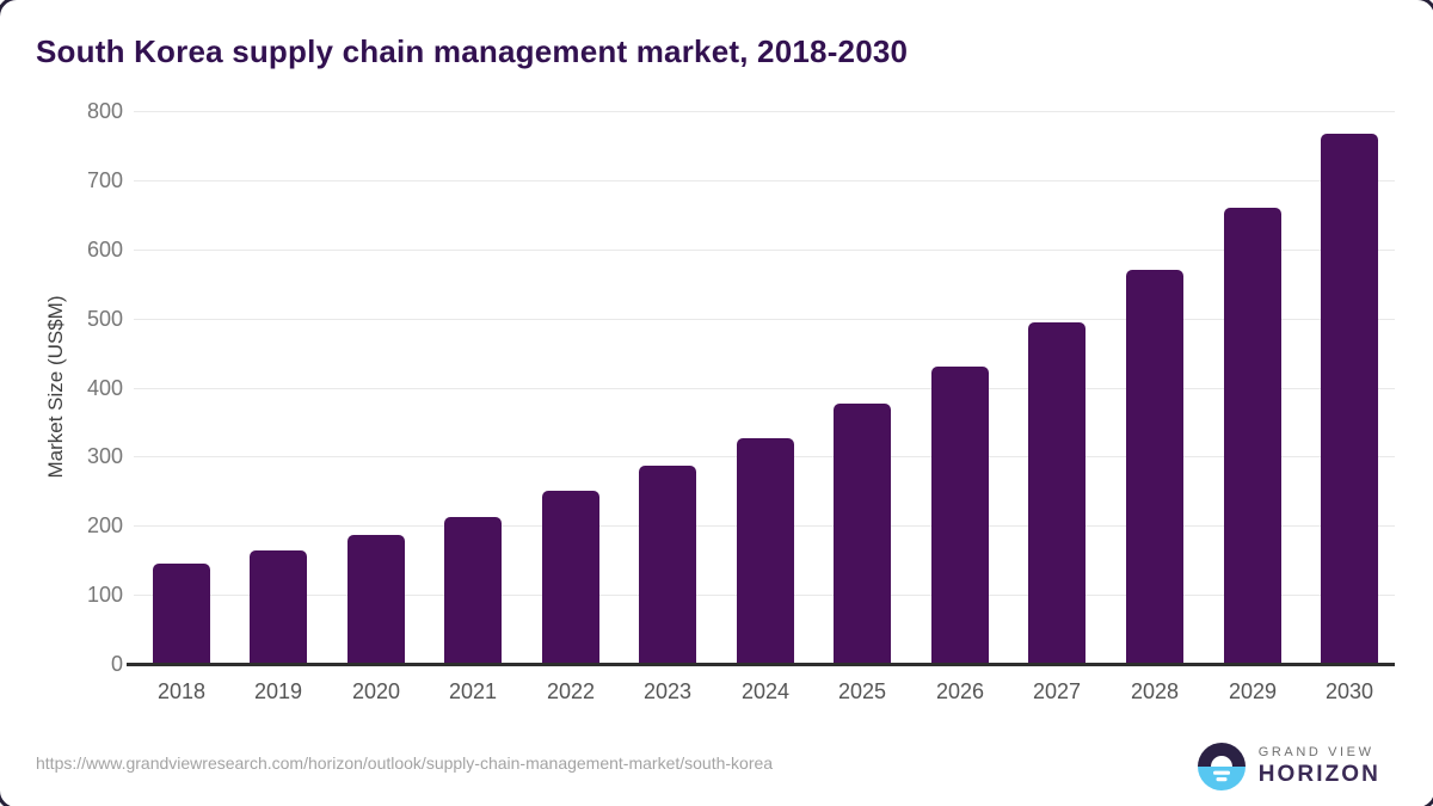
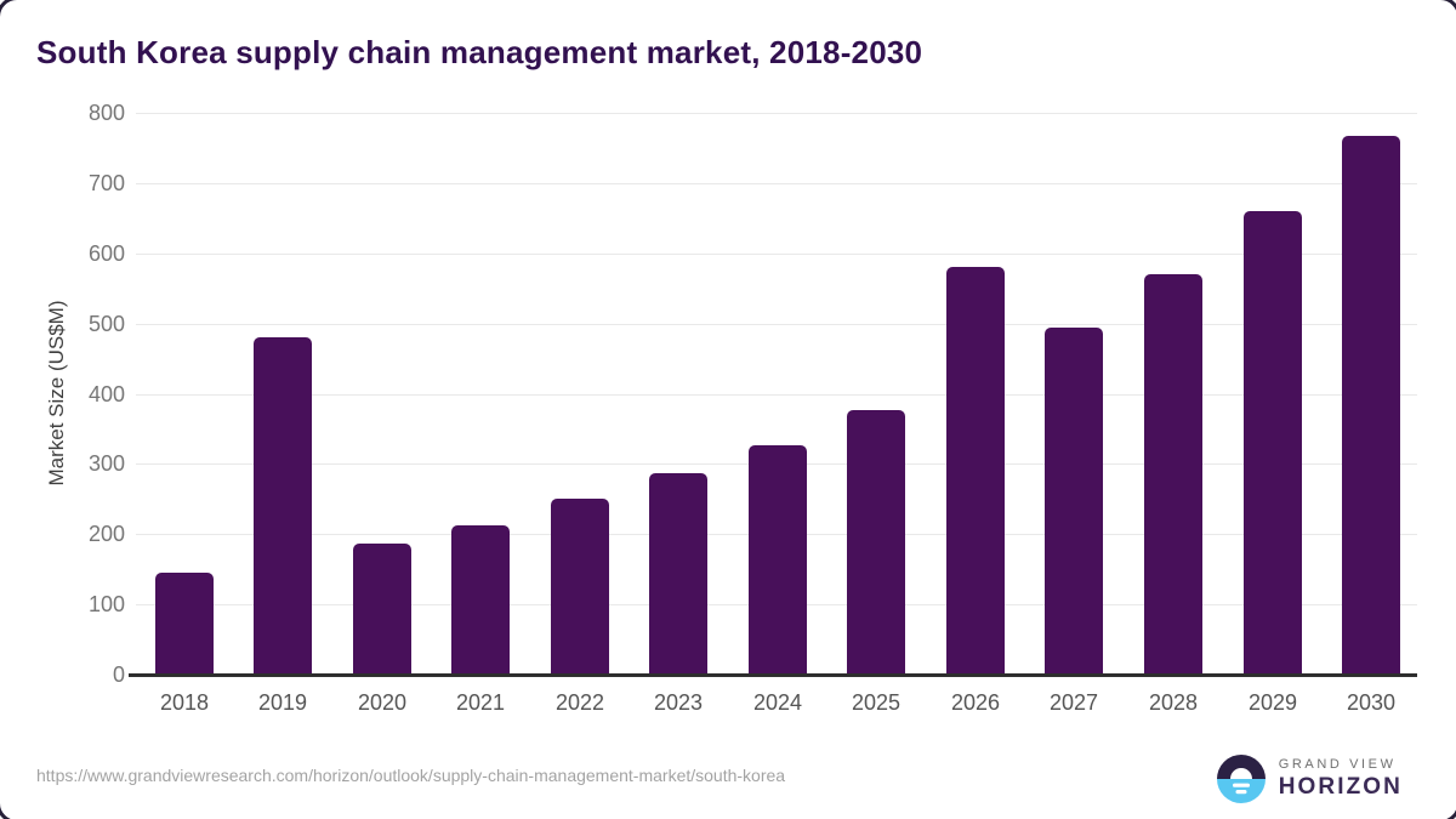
2019: 160 -> 480
2026: 430 -> 580
